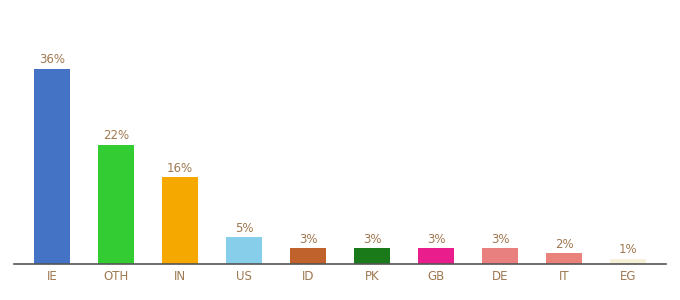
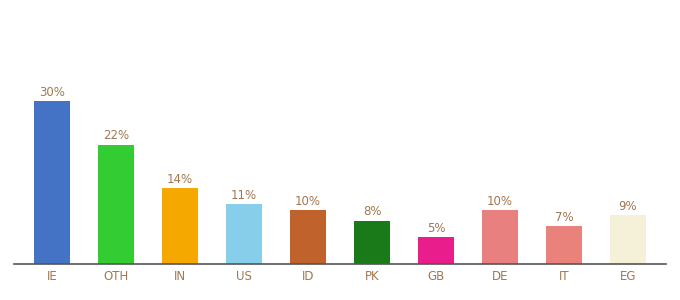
IE: 36% -> 30%
IN: 16% -> 14%
US: 5% -> 11%
ID: 3% -> 10%
PK: 3% -> 8%
GB: 3% -> 5%
DE: 3% -> 10%
IT: 2% -> 7%
EG: 1% -> 9%
